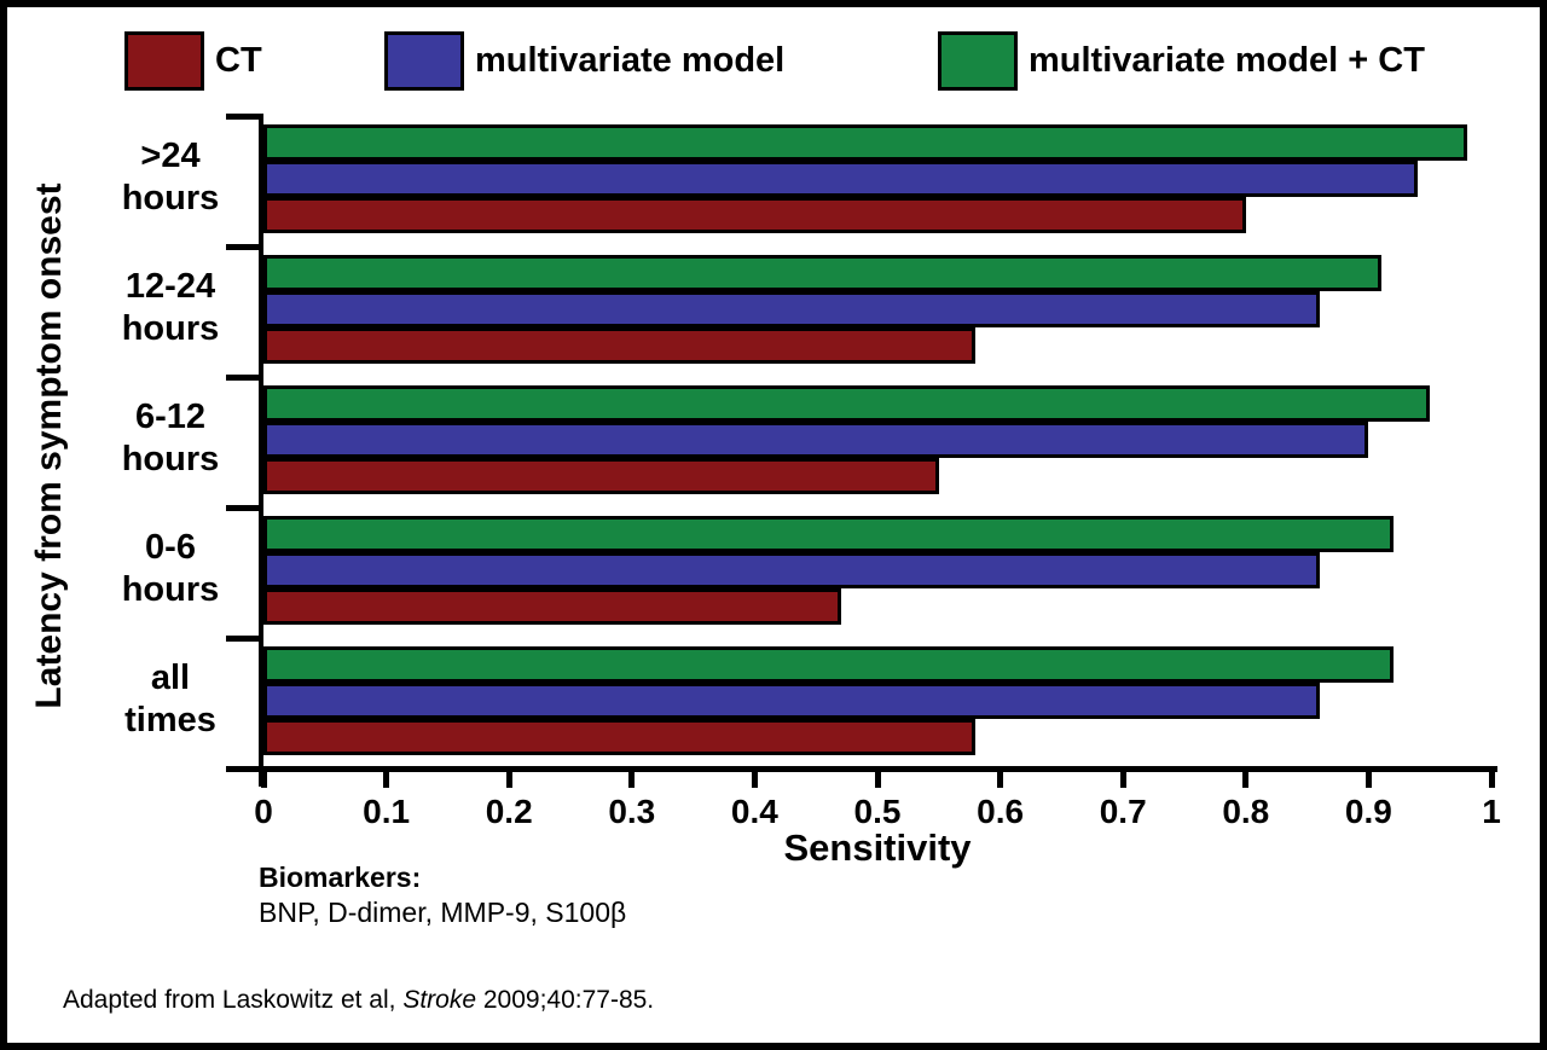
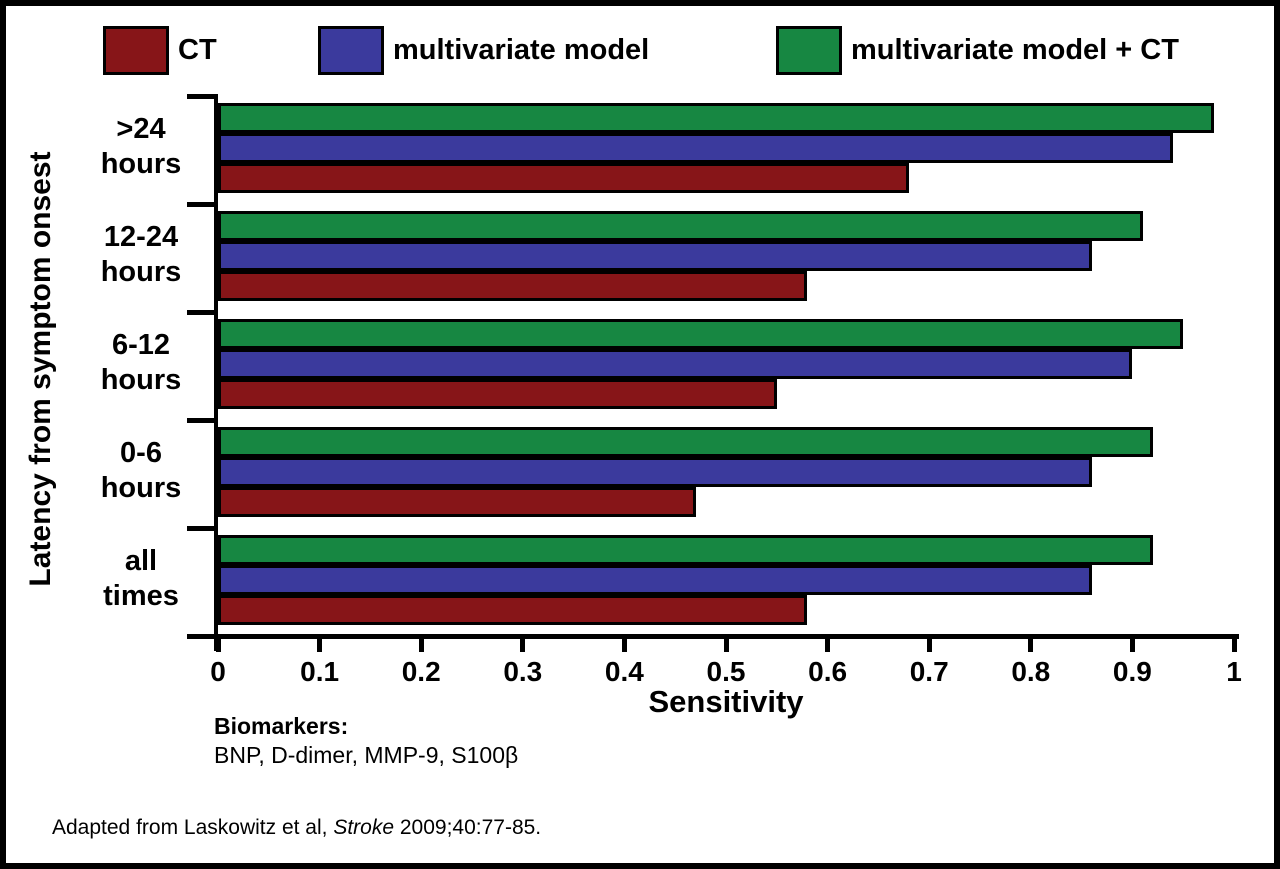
CT/>24 hours: 0.80 -> 0.68
